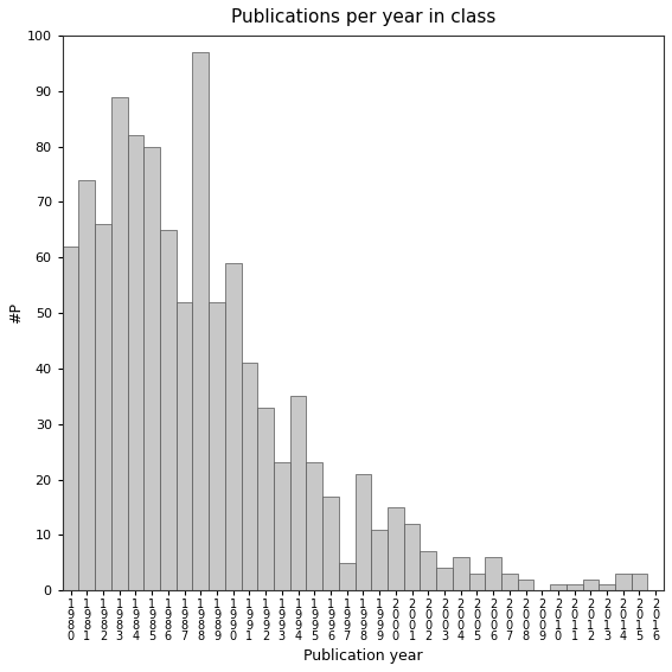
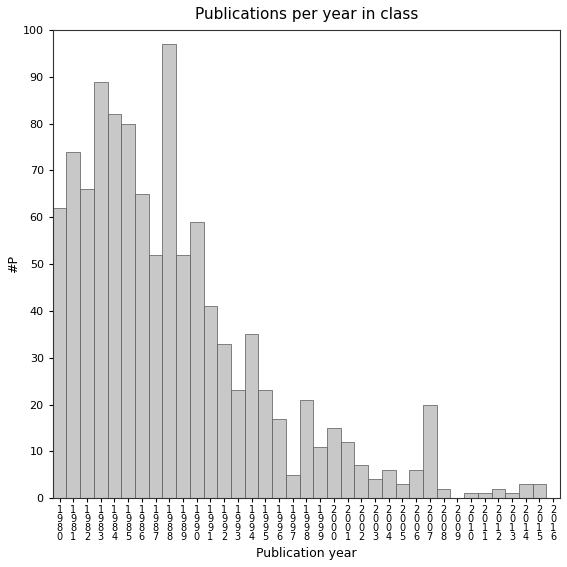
2 0 0 7: 3 -> 20
